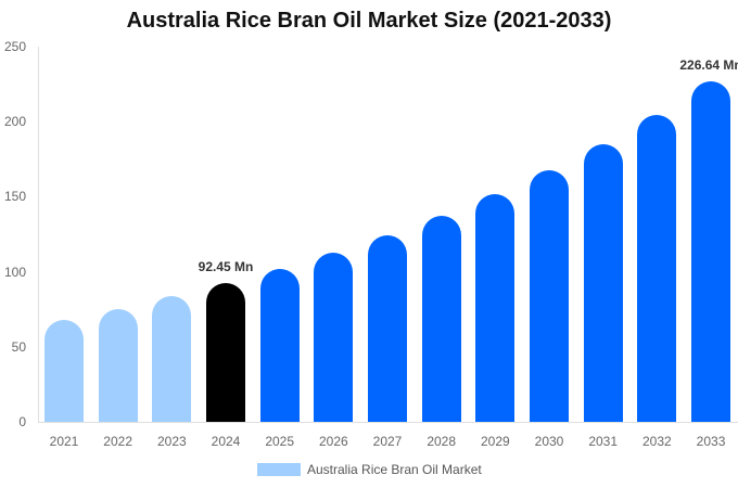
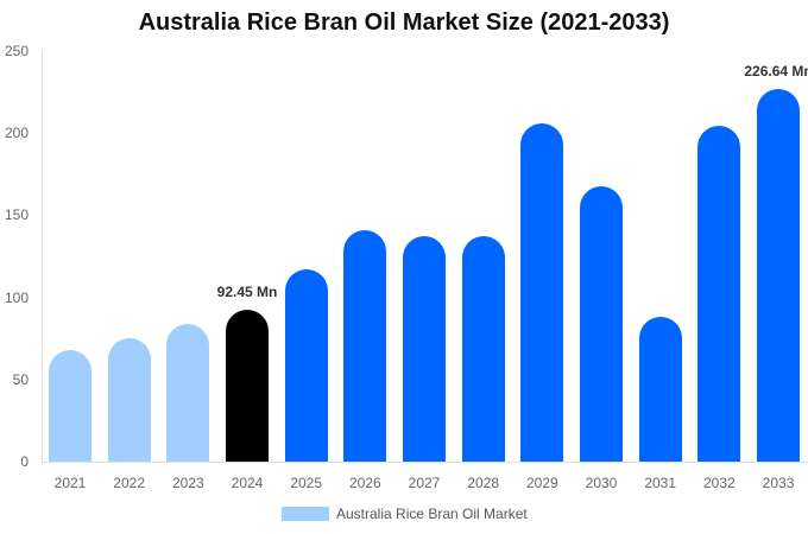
2025: 102 -> 117
2026: 113 -> 141
2027: 124 -> 137
2029: 152 -> 206
2031: 185 -> 88
